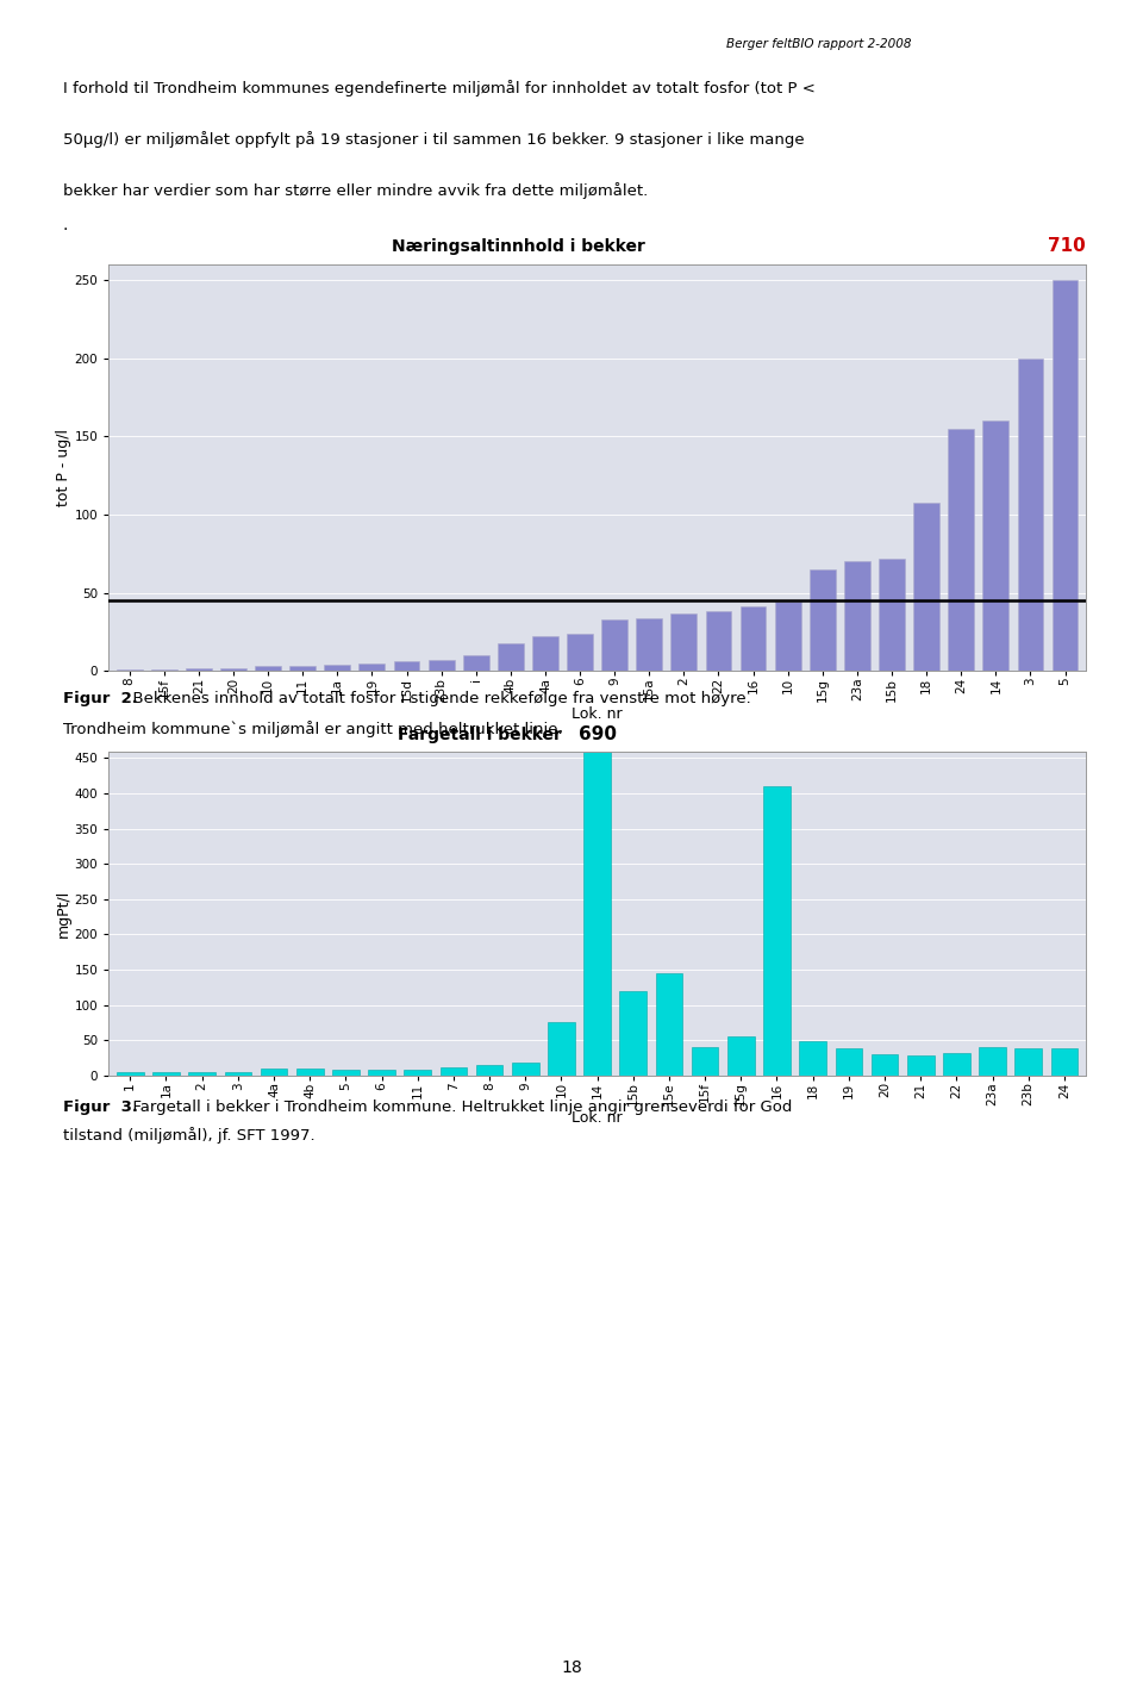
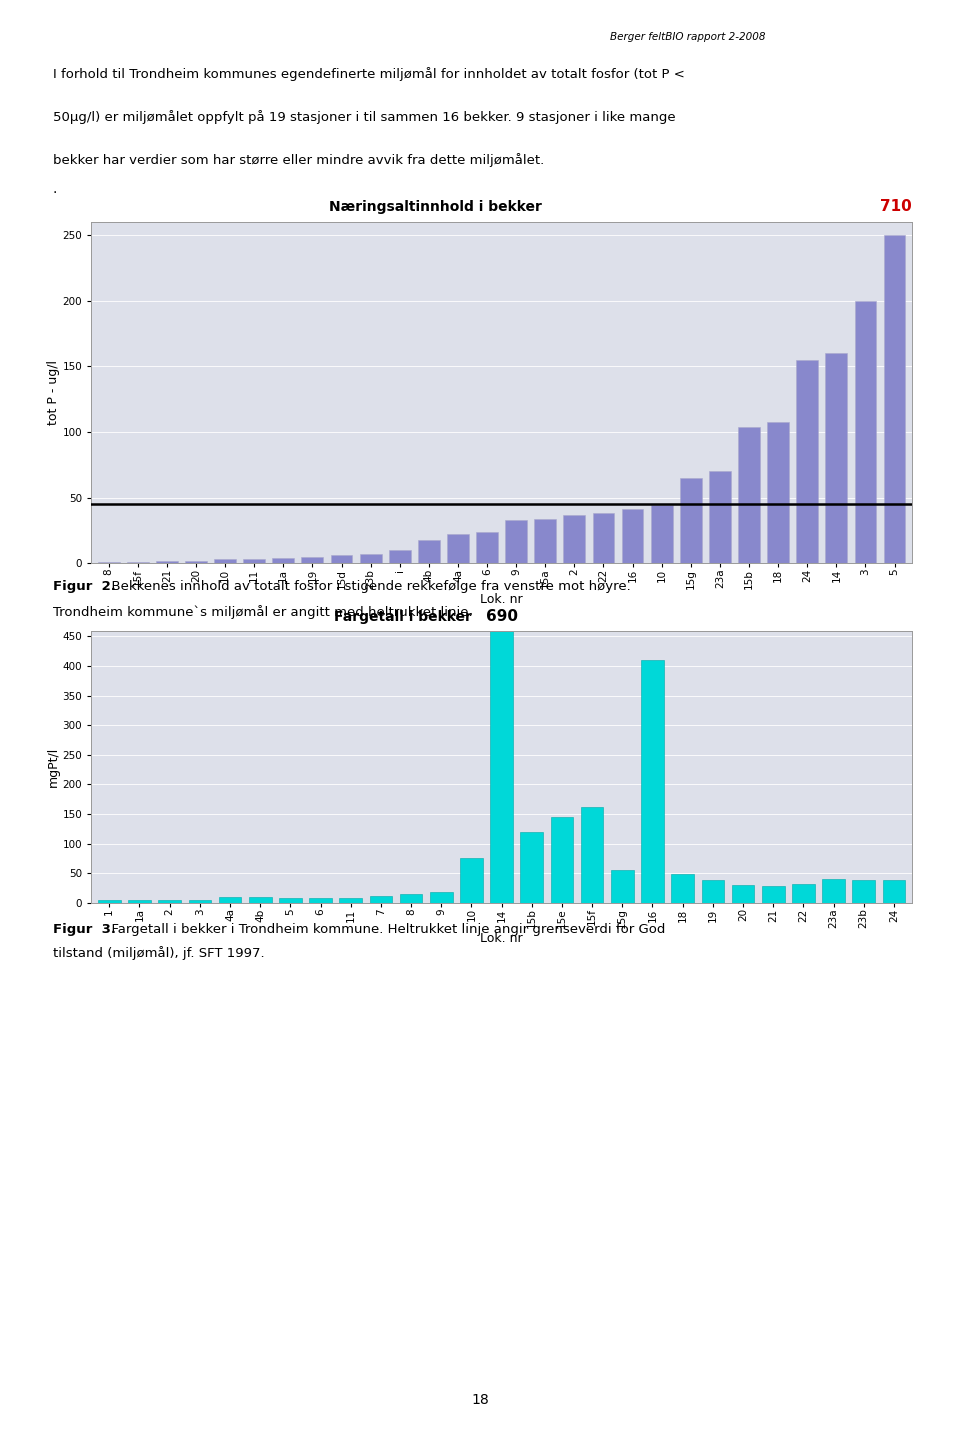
15b: 72 -> 104
15f: 40 -> 162
